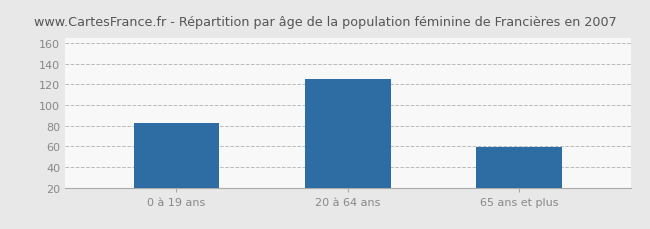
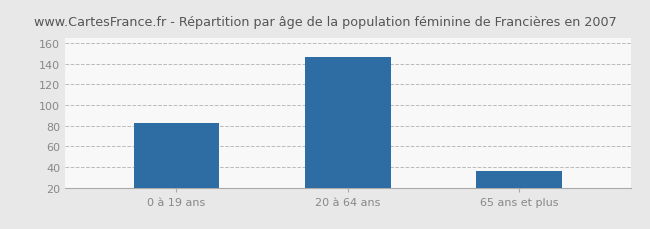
20 à 64 ans: 125 -> 147
65 ans et plus: 59 -> 36
